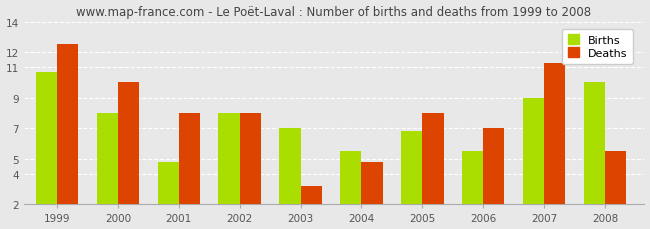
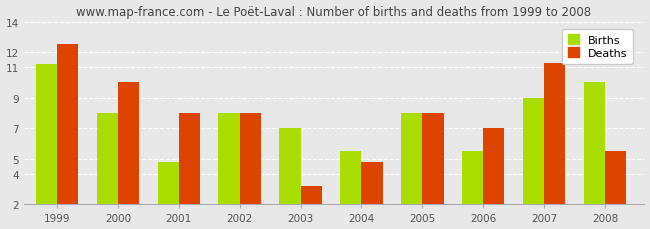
Births/1999: 10.7 -> 11.2
Births/2005: 6.8 -> 8.0
